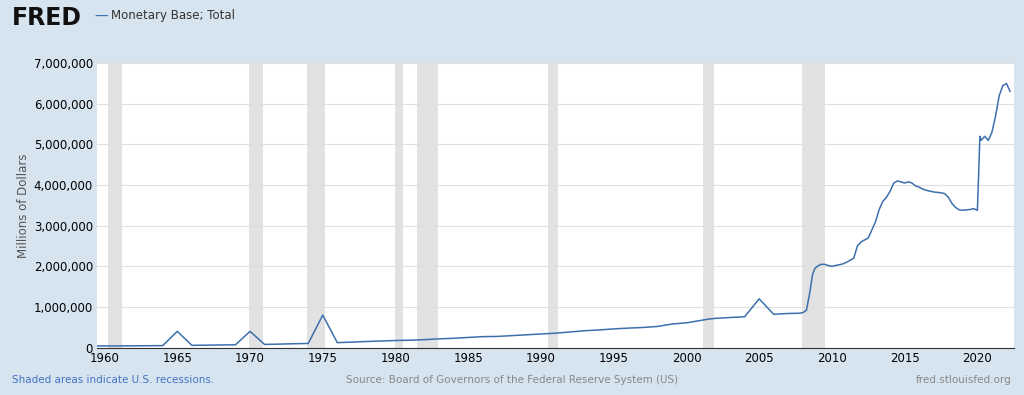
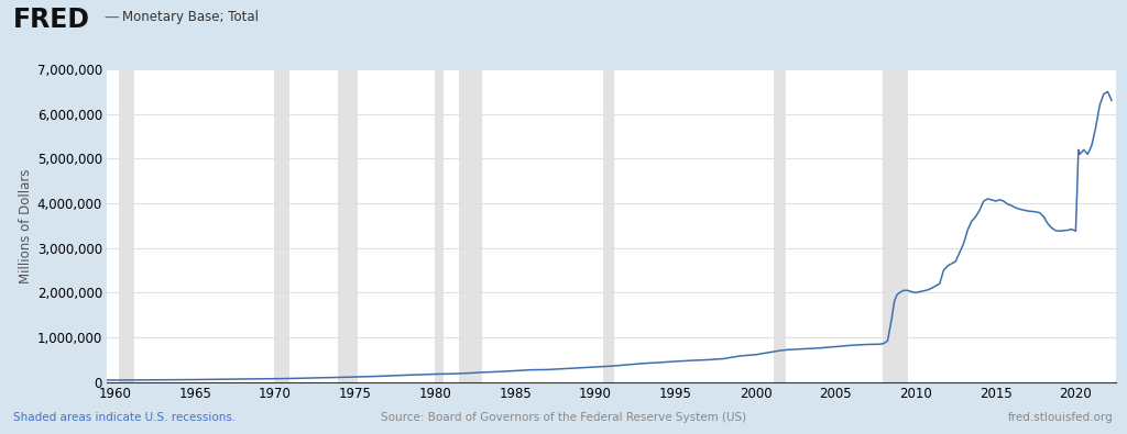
1965: 400,000 -> 50,000
1970: 400,000 -> 70,000
1975: 800,000 -> 110,000
2005: 1,200,000 -> 790,000
